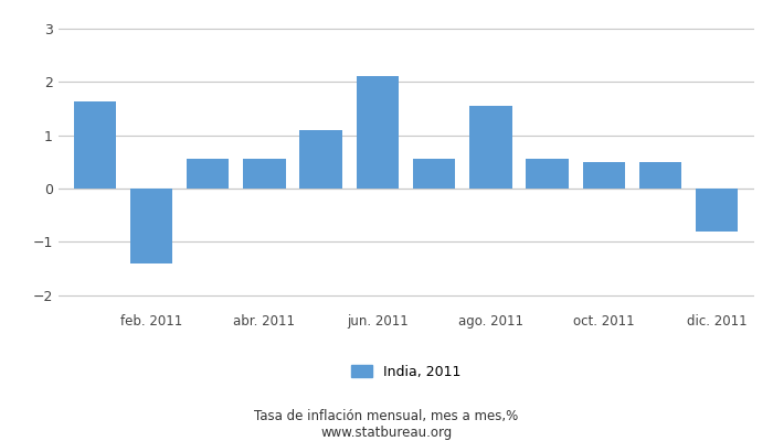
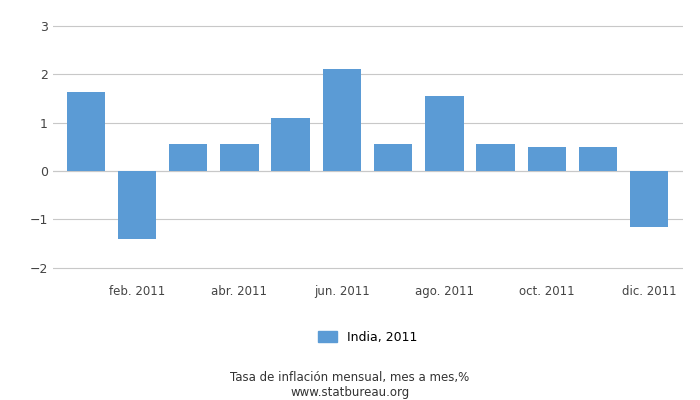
dic. 2011: -0.80 -> -1.15
